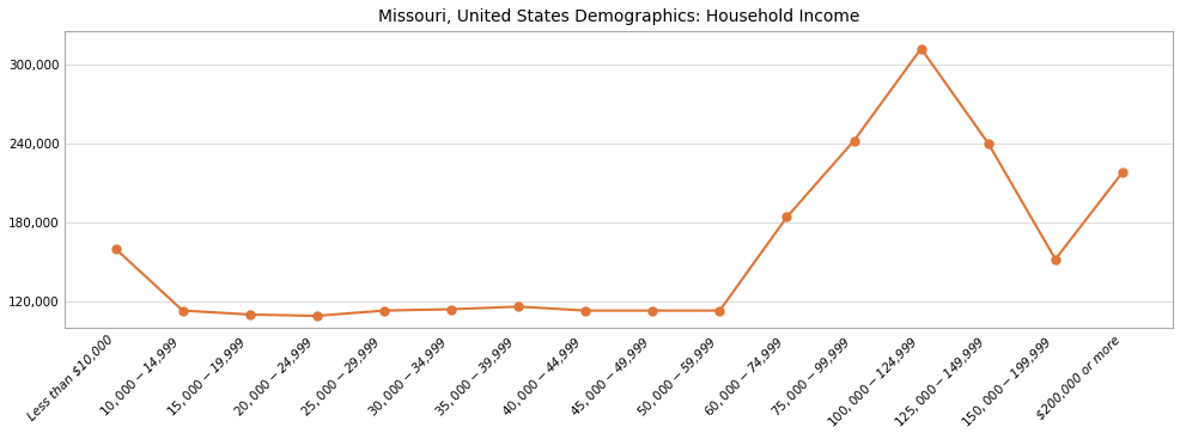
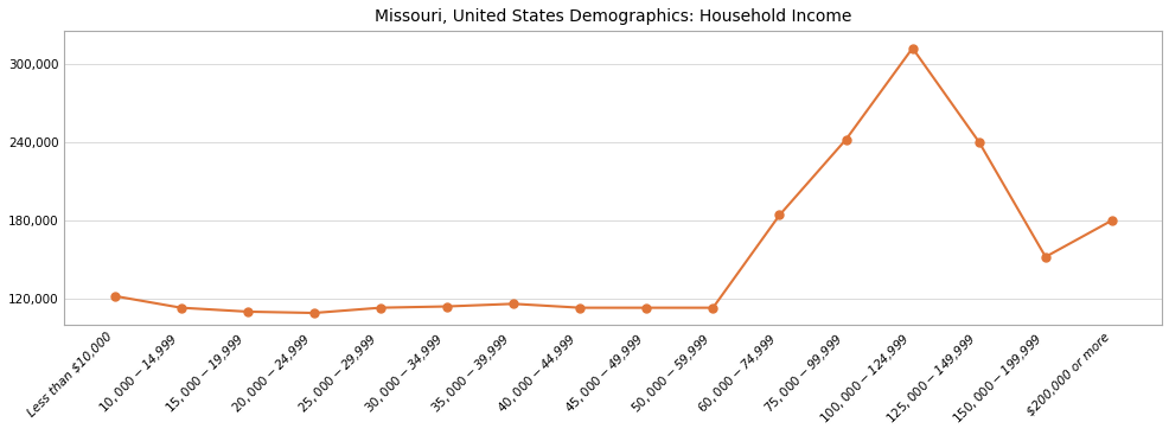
Less than $10,000: 160,000 -> 122,000
$200,000 or more: 218,000 -> 180,000
